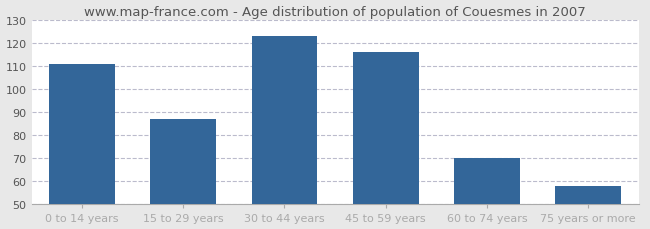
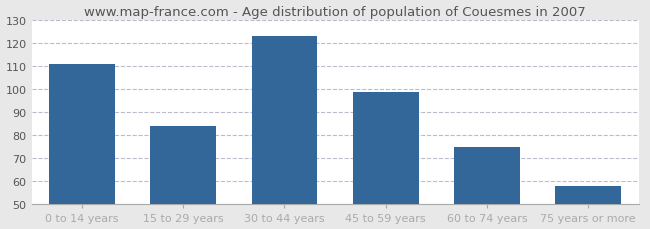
15 to 29 years: 87 -> 84
45 to 59 years: 116 -> 99
60 to 74 years: 70 -> 75
